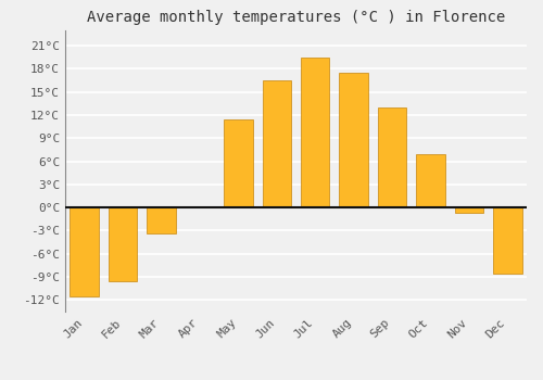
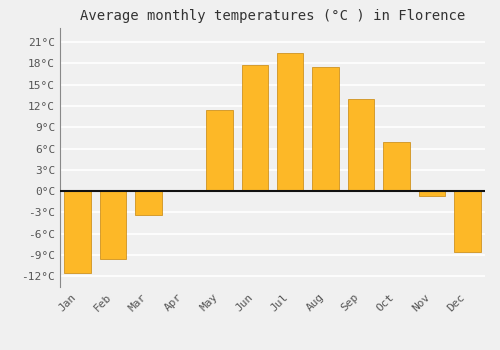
Jun: 16.5°C -> 17.8°C
